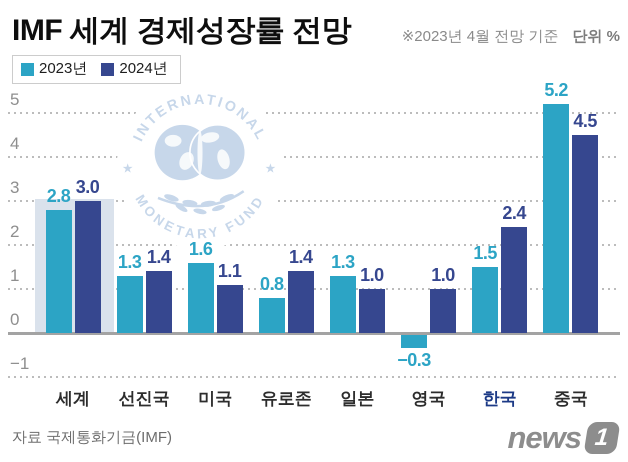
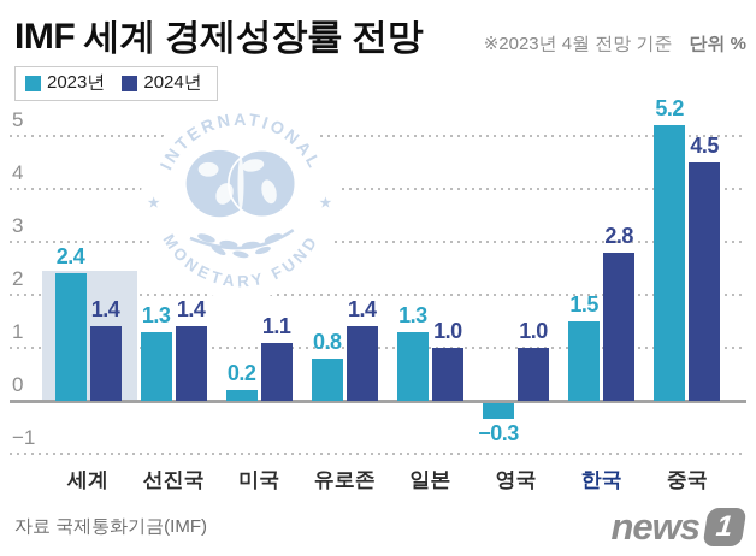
2023년/세계: 2.8 -> 2.4
2024년/세계: 3.0 -> 1.4
2023년/미국: 1.6 -> 0.2
2024년/한국: 2.4 -> 2.8
